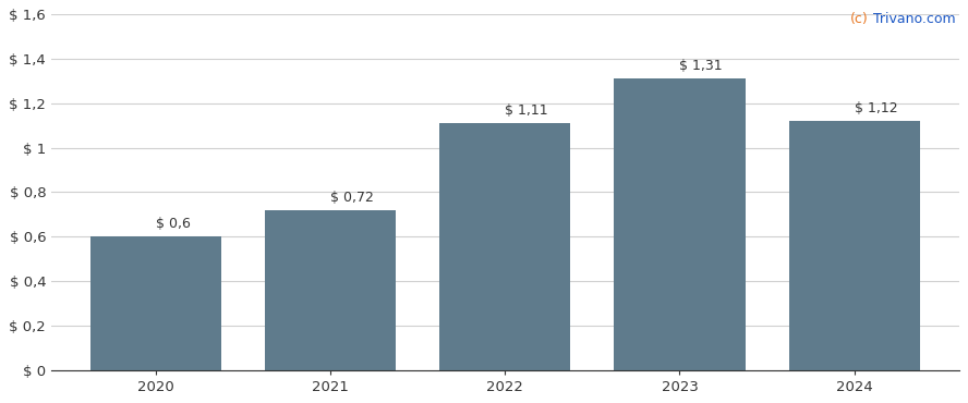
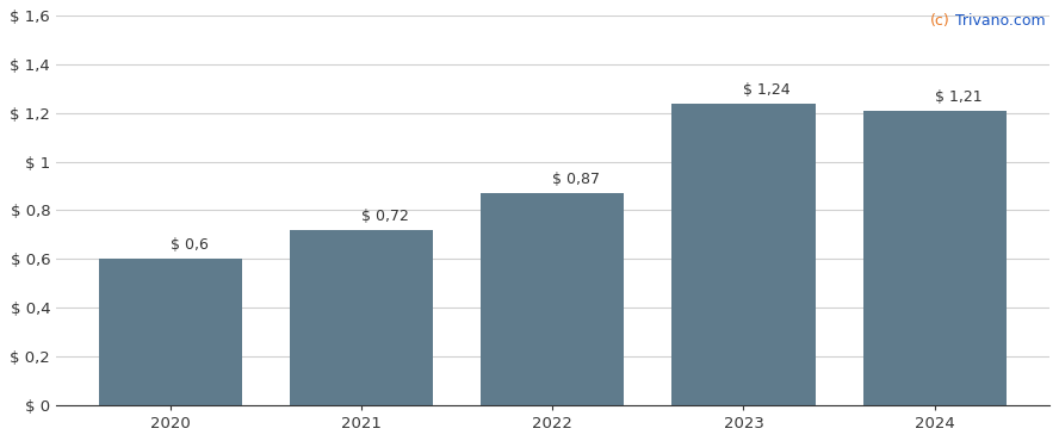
2022: 1,11 -> 0,87
2023: 1,31 -> 1,24
2024: 1,12 -> 1,21
